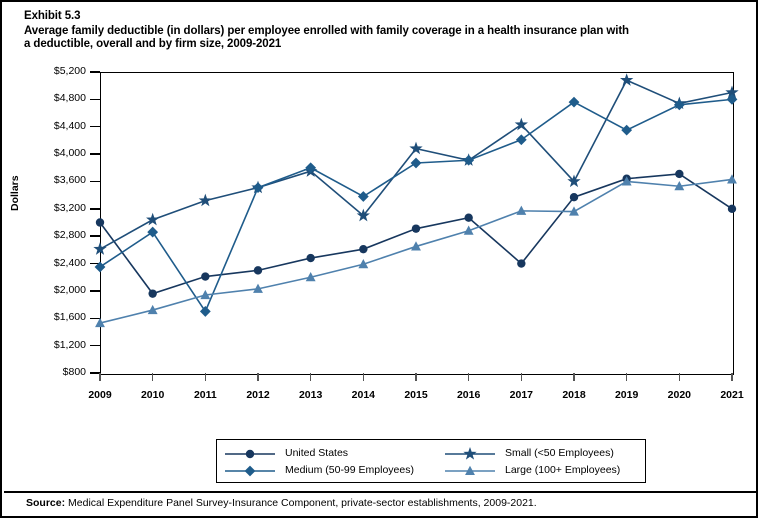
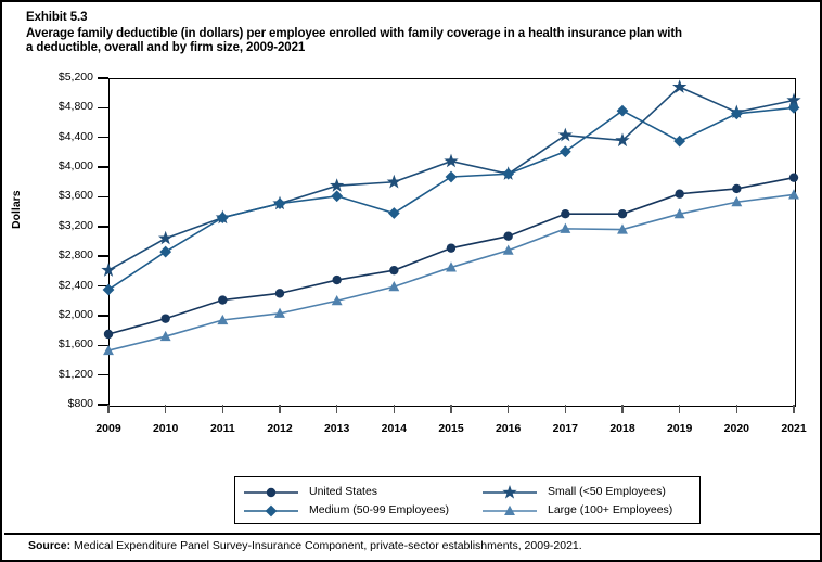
United States/2009: $3000 -> $1800
Medium (50-99 Employees)/2011: $1700 -> $3300
Medium (50-99 Employees)/2013: $3800 -> $3600
Small (<50 Employees)/2014: $3100 -> $3800
United States/2017: $2400 -> $3400
Small (<50 Employees)/2018: $3600 -> $4400
Large (100+ Employees)/2019: $3600 -> $3400
United States/2021: $3200 -> $3900
